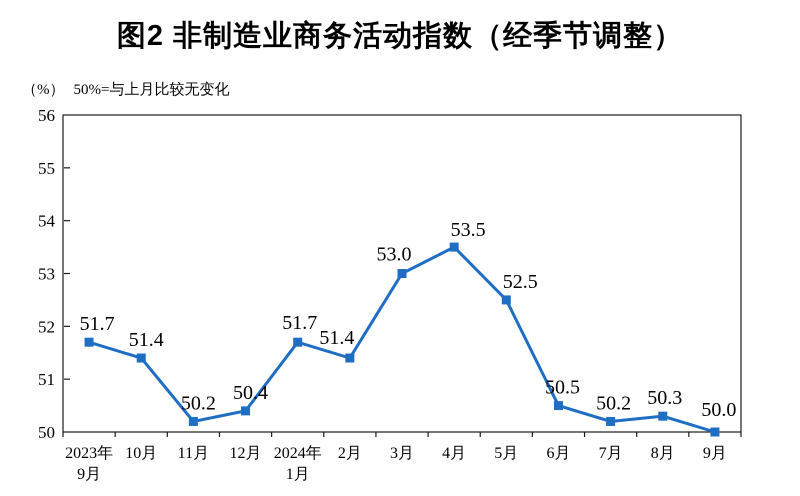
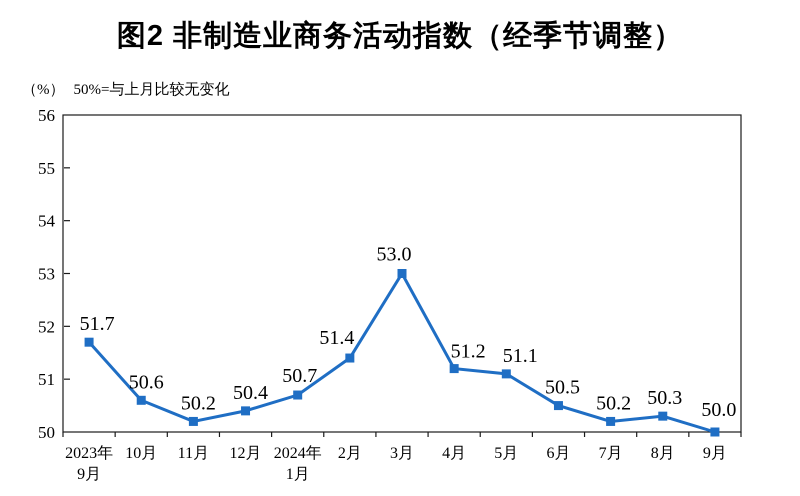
10月: 51.4 -> 50.6
2024年 1月: 51.7 -> 50.7
4月: 53.5 -> 51.2
5月: 52.5 -> 51.1
